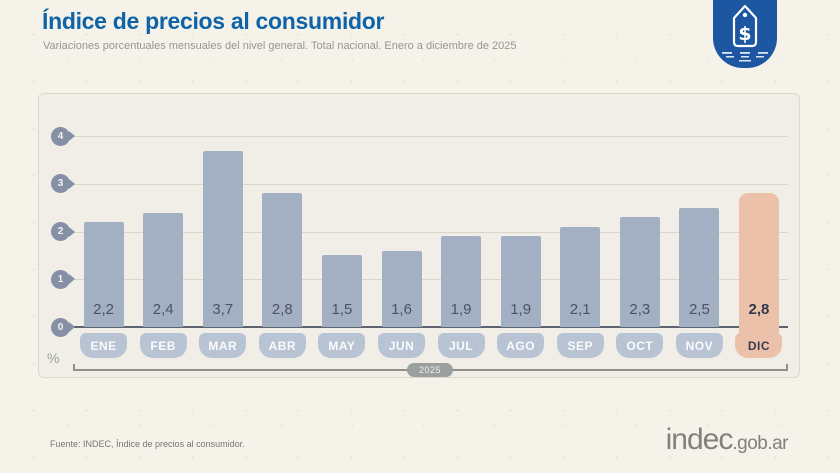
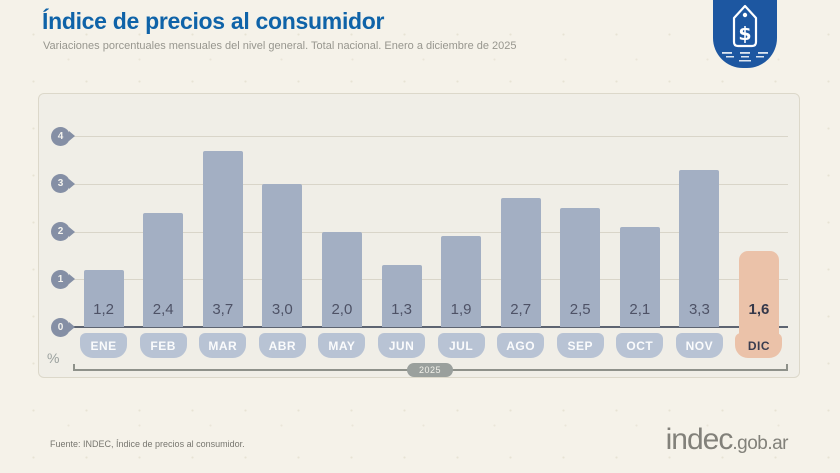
ENE: 2,2 -> 1,2
ABR: 2,8 -> 3,0
MAY: 1,5 -> 2,0
JUN: 1,6 -> 1,3
AGO: 1,9 -> 2,7
SEP: 2,1 -> 2,5
OCT: 2,3 -> 2,1
NOV: 2,5 -> 3,3
DIC: 2,8 -> 1,6
